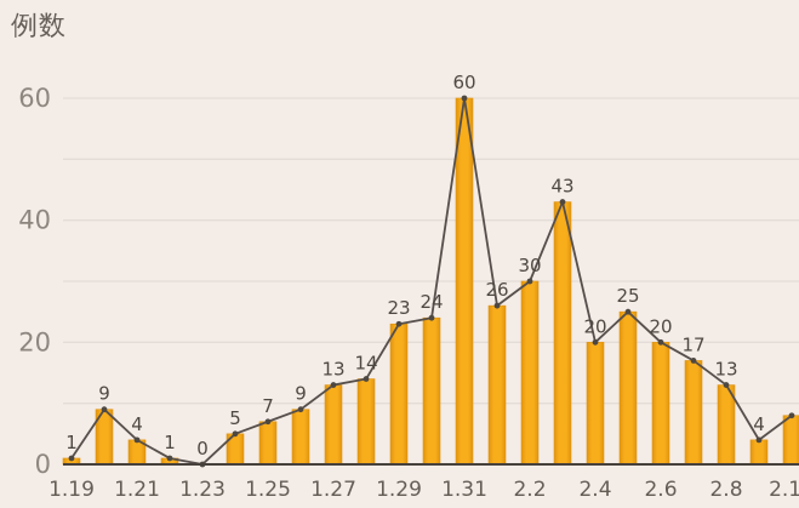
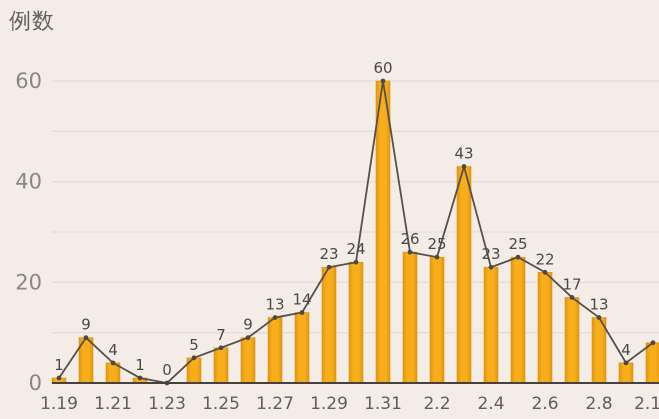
2.2: 30 -> 25
2.4: 20 -> 23
2.6: 20 -> 22
